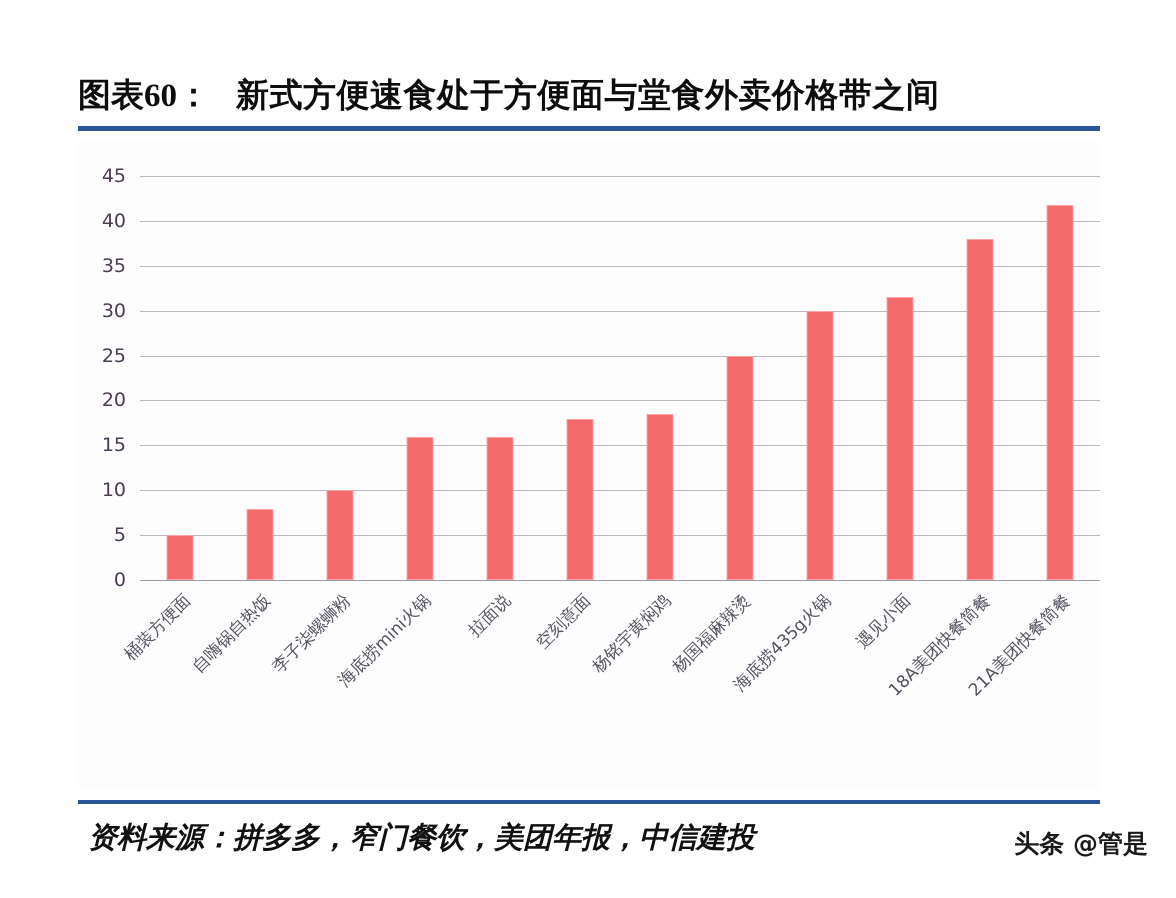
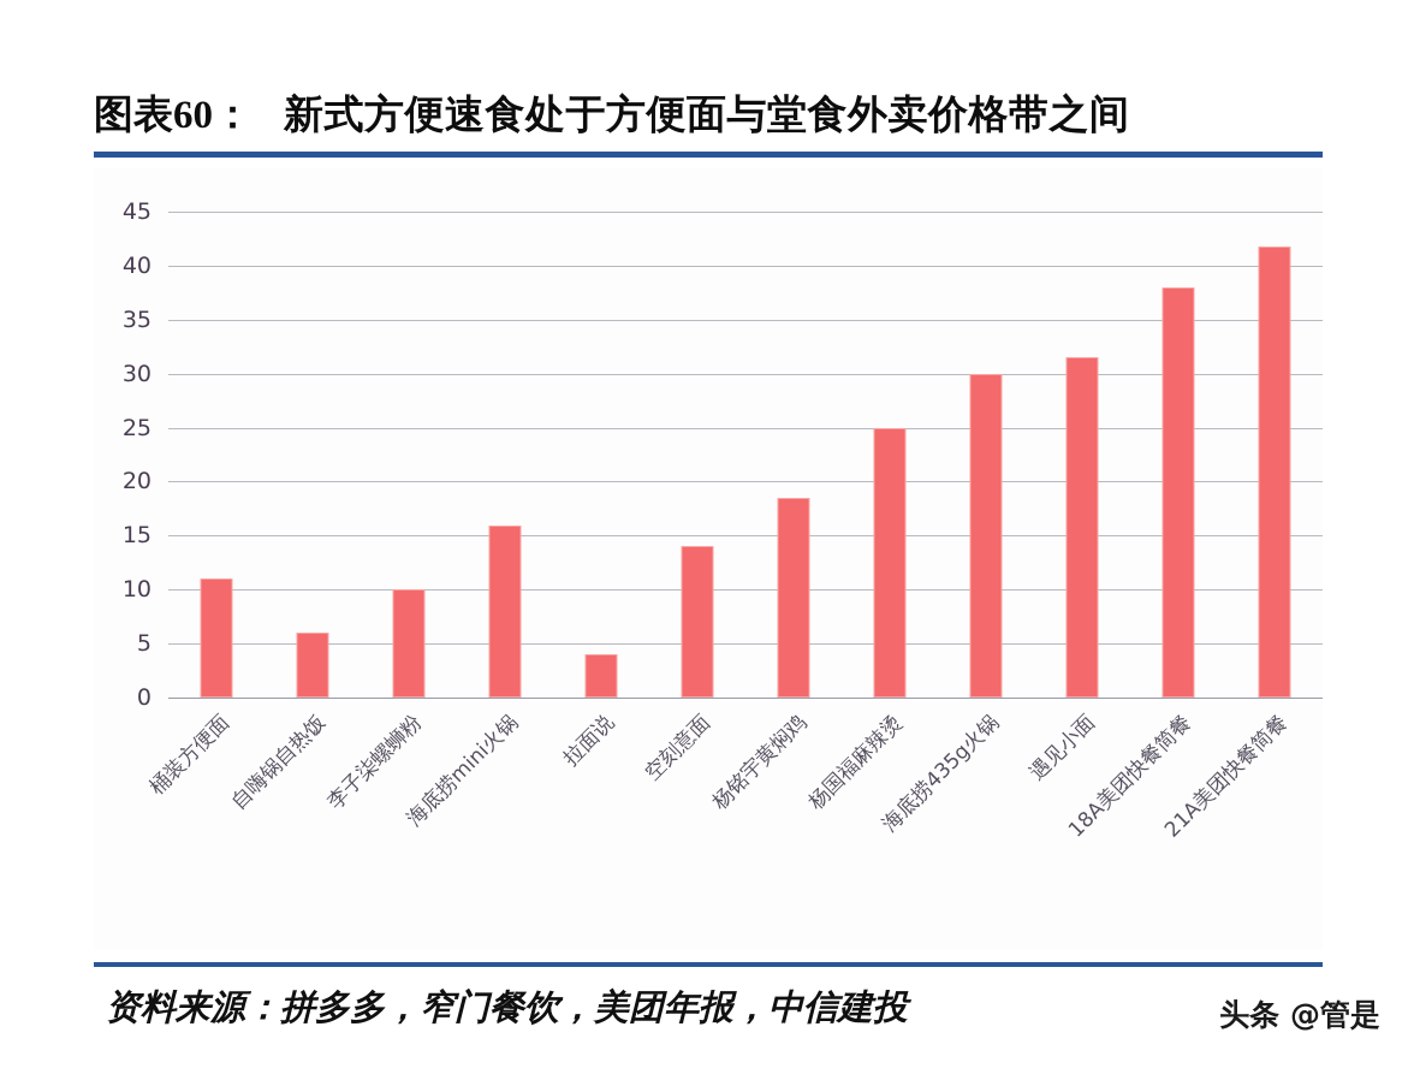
桶装方便面: 5 -> 11
自嗨锅自热饭: 8 -> 6
拉面说: 16 -> 4
空刻意面: 18 -> 14
